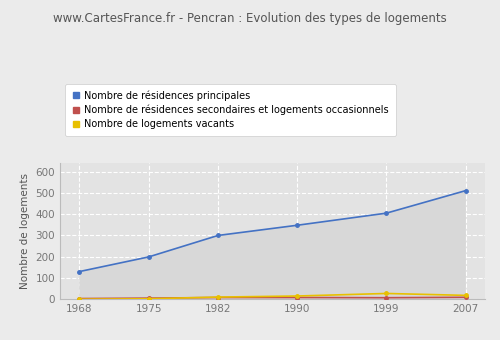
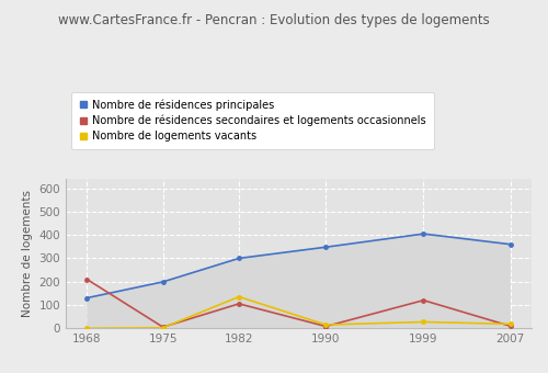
Nombre de résidences secondaires et logements occasionnels/1968: 3 -> 210
Nombre de résidences secondaires et logements occasionnels/1982: 8 -> 105
Nombre de logements vacants/1982: 10 -> 135
Nombre de résidences secondaires et logements occasionnels/1999: 7 -> 120
Nombre de résidences principales/2007: 511 -> 360
